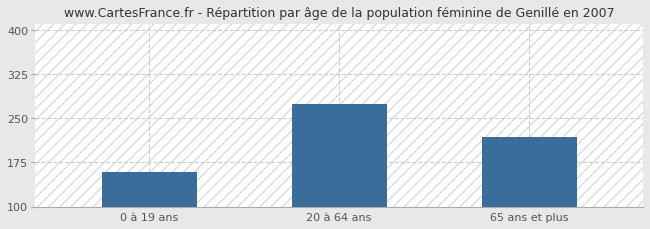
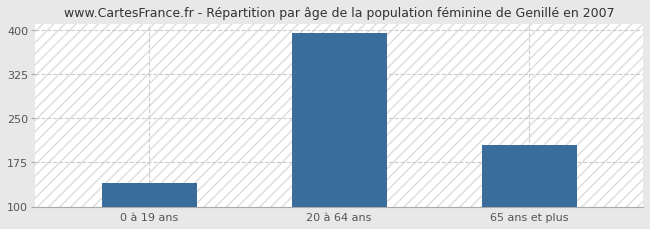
0 à 19 ans: 158 -> 140
20 à 64 ans: 274 -> 395
65 ans et plus: 218 -> 205
